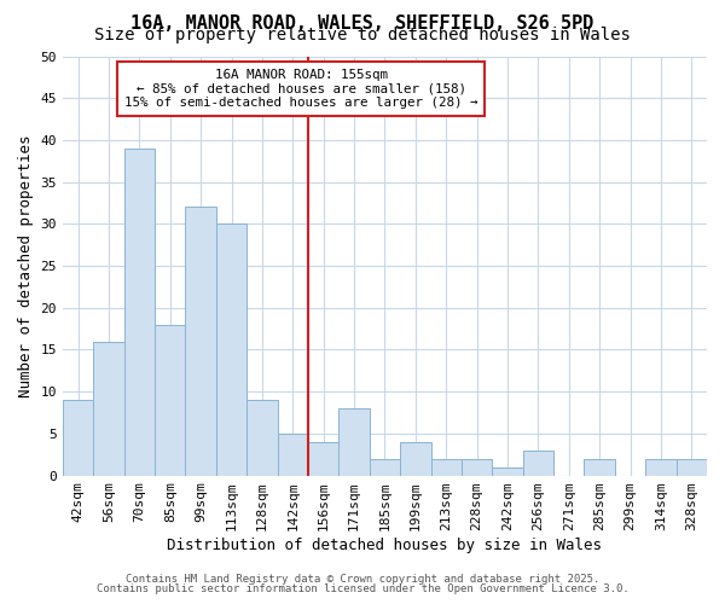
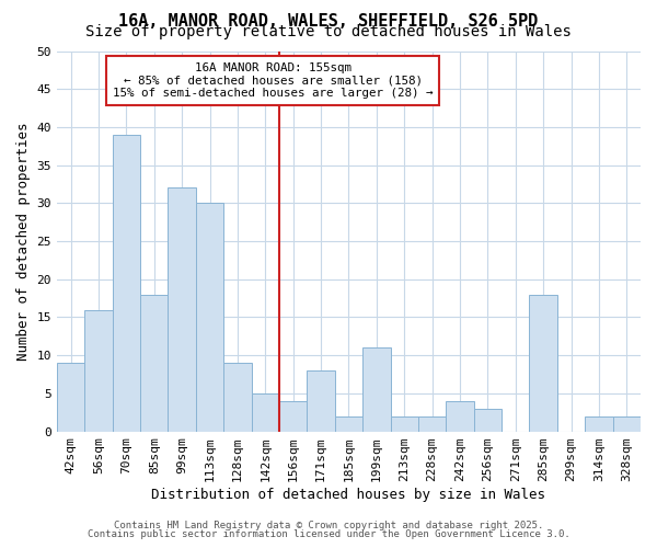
199sqm: 4 -> 11
242sqm: 1 -> 4
285sqm: 2 -> 18
